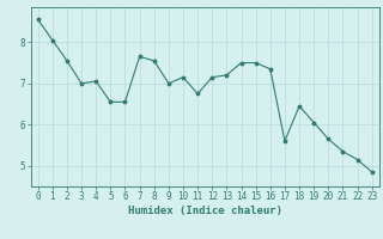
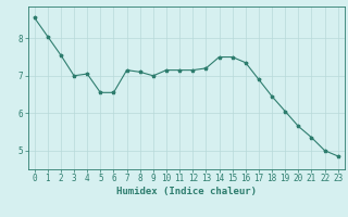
7: 7.65 -> 7.15
8: 7.55 -> 7.10
11: 6.75 -> 7.15
17: 5.60 -> 6.90
22: 5.15 -> 5.00
